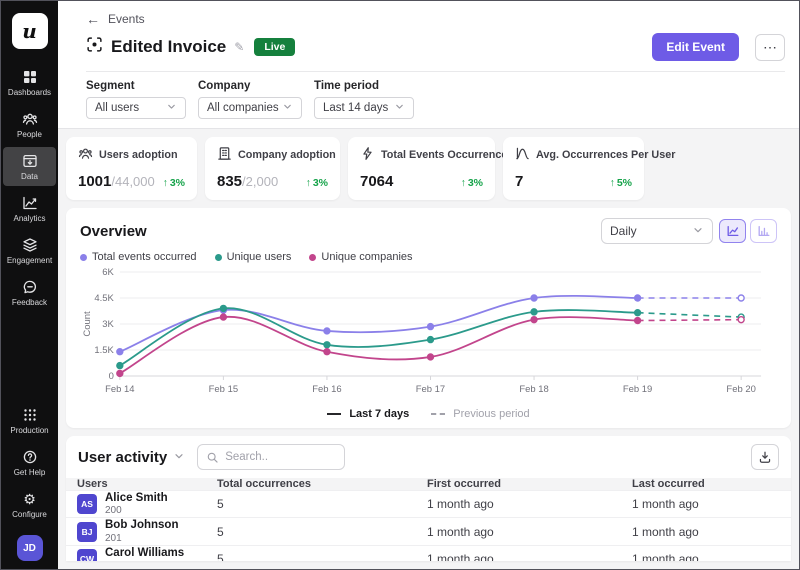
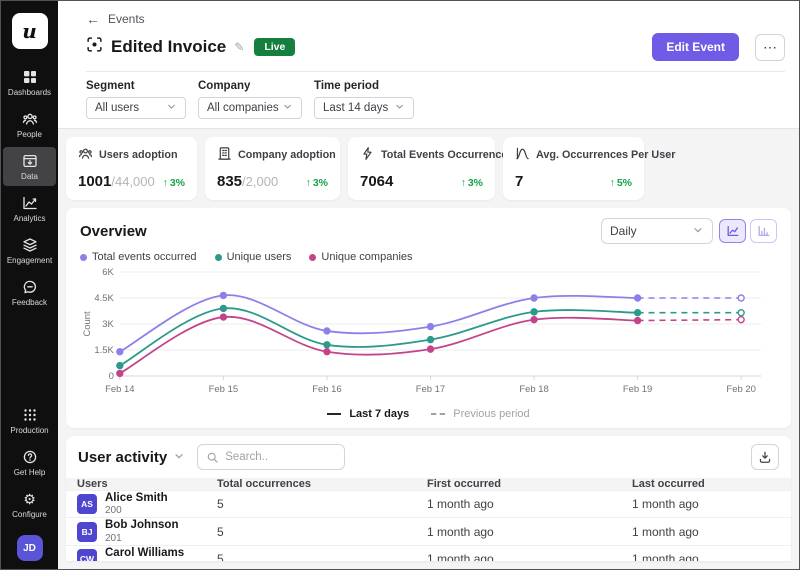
Total events occurred/Feb 15: 3.8K -> 4.6K
Unique companies/Feb 17: 1.1K -> 1.6K
Unique users/Feb 20: 3.4K -> 3.6K
